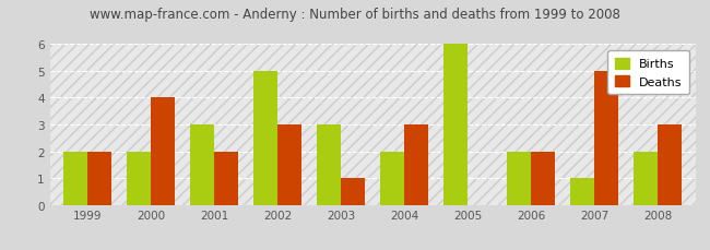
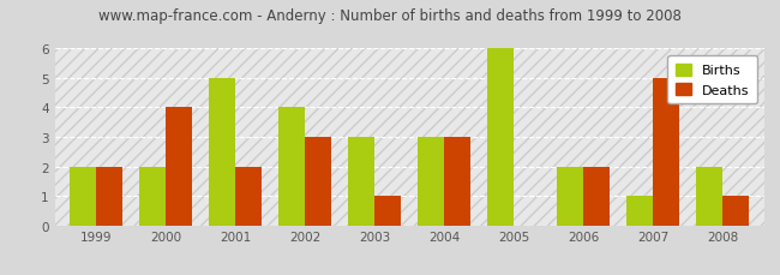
Births/2001: 3 -> 5
Births/2002: 5 -> 4
Births/2004: 2 -> 3
Deaths/2008: 3 -> 1
